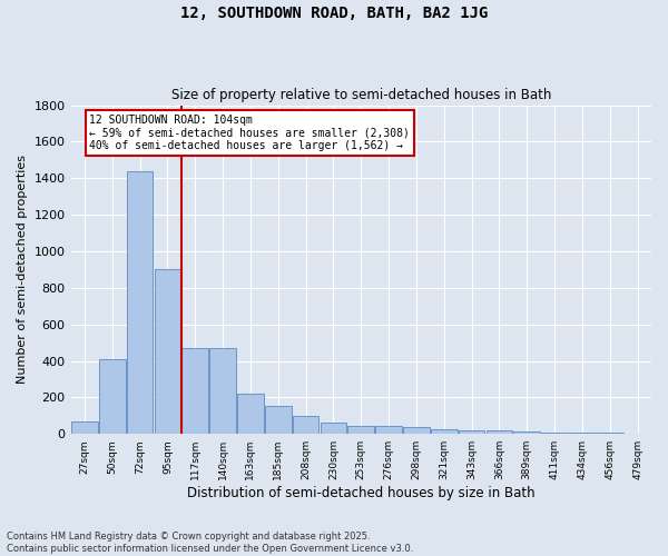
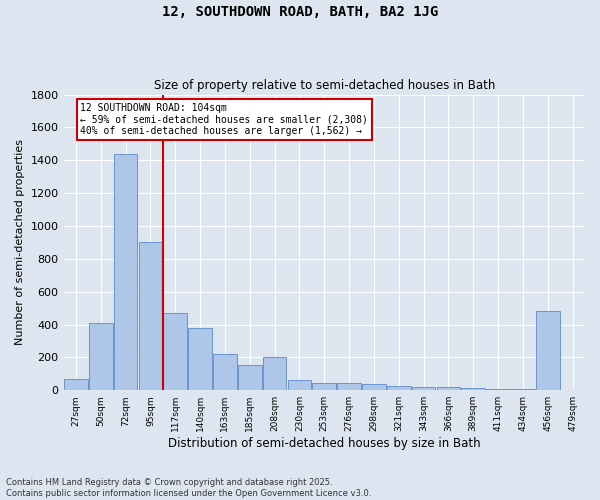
140sqm: 470 -> 380
208sqm: 100 -> 200
456sqm: 0 -> 480
